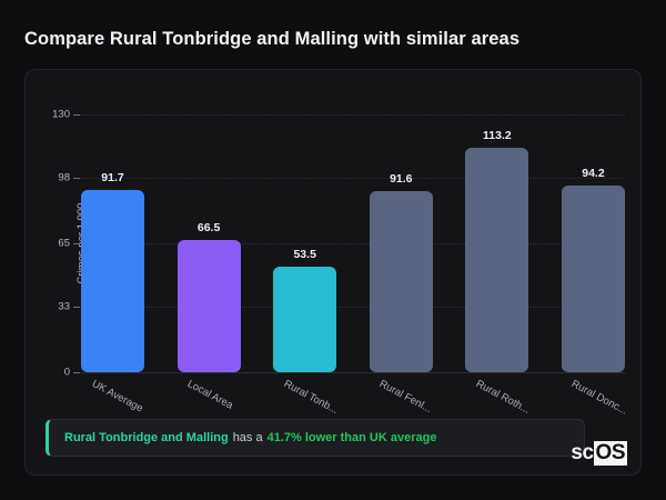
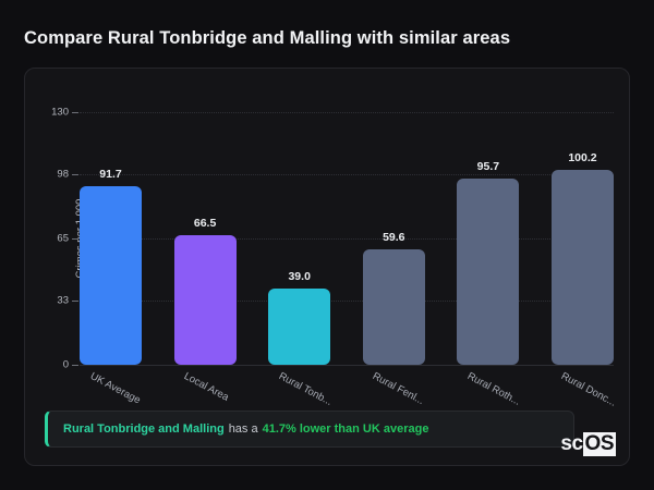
Rural Tonb...: 53.5 -> 39.0
Rural Fenl...: 91.6 -> 59.6
Rural Roth...: 113.2 -> 95.7
Rural Donc...: 94.2 -> 100.2
